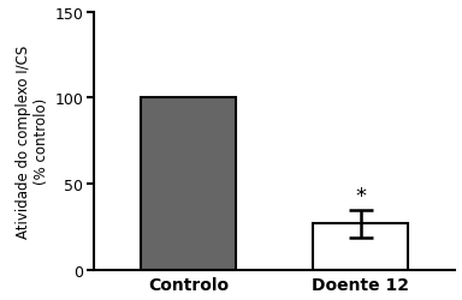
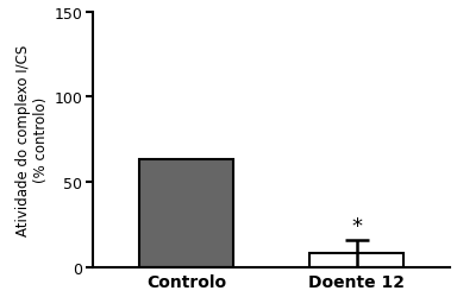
Controlo: 100 -> 63
Doente 12: 27 -> 8
